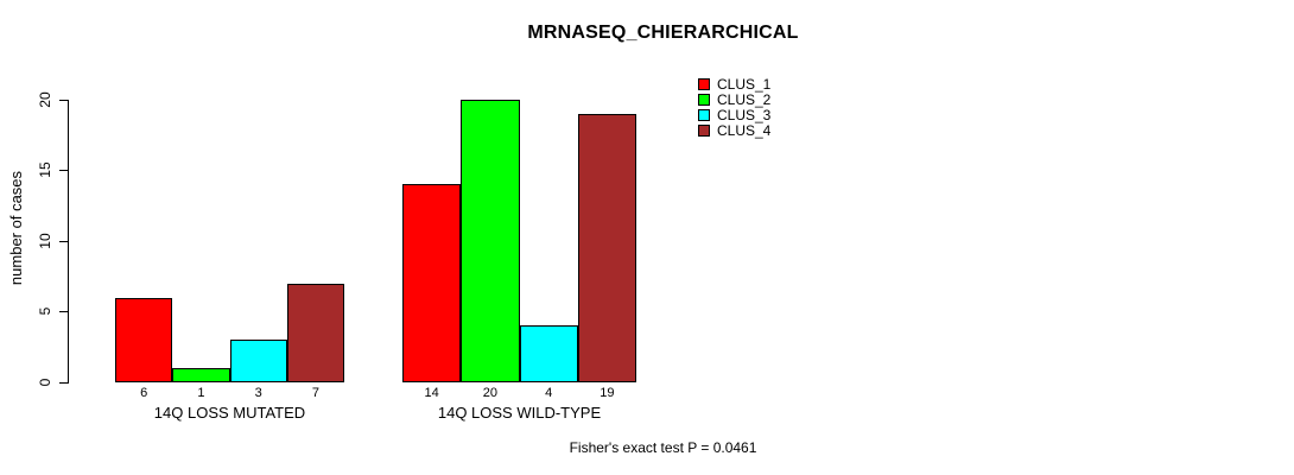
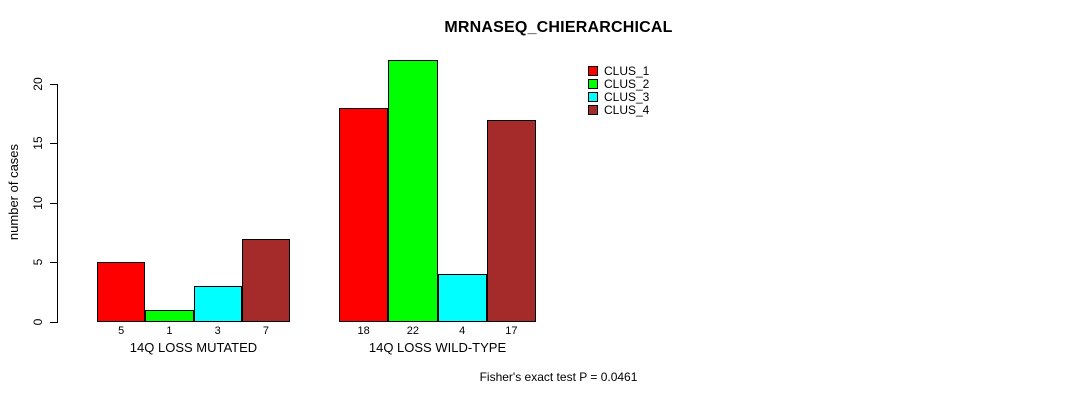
CLUS_1/14Q LOSS MUTATED: 6 -> 5
CLUS_1/14Q LOSS WILD-TYPE: 14 -> 18
CLUS_2/14Q LOSS WILD-TYPE: 20 -> 22
CLUS_4/14Q LOSS WILD-TYPE: 19 -> 17
